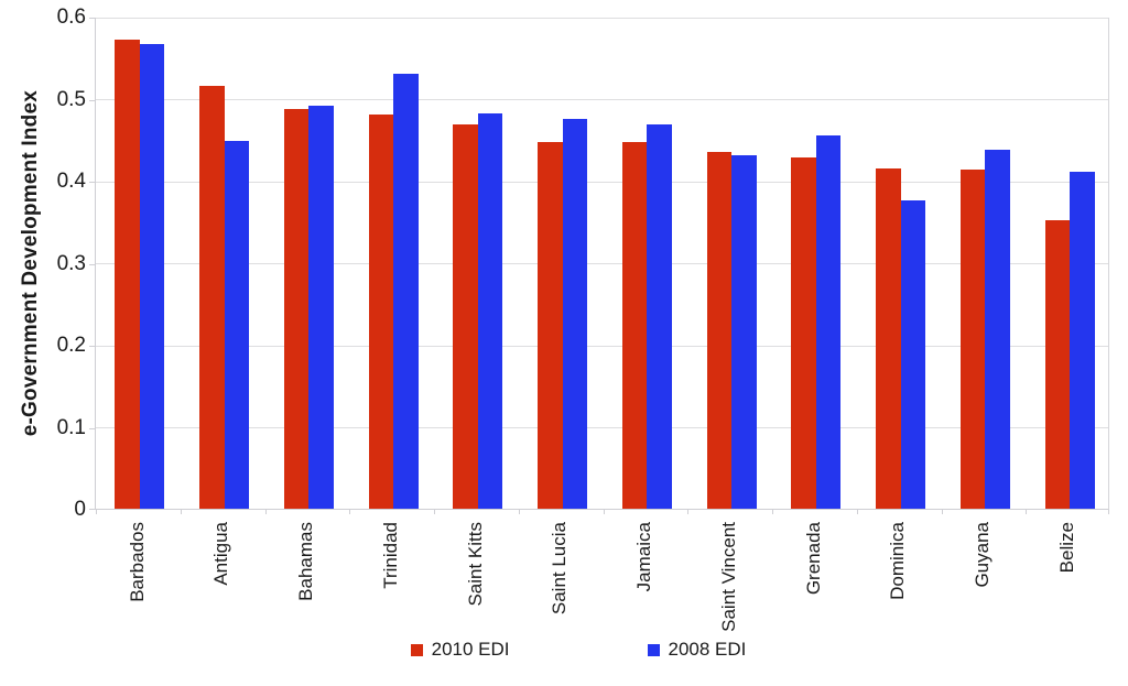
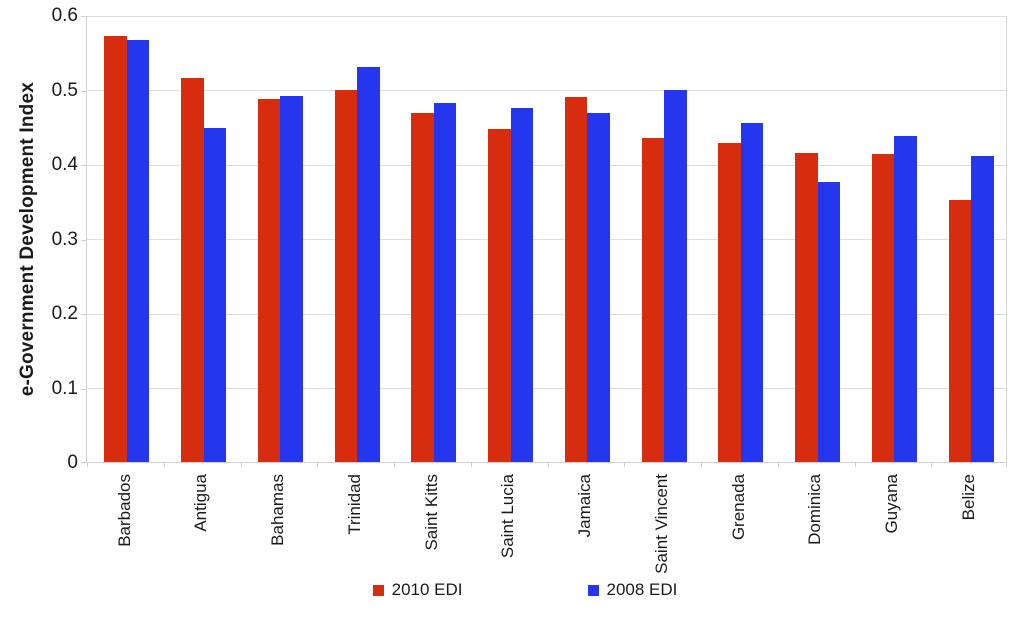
2010 EDI/Trinidad: 0.48 -> 0.50
2010 EDI/Jamaica: 0.45 -> 0.49
2008 EDI/Saint Vincent: 0.43 -> 0.50
